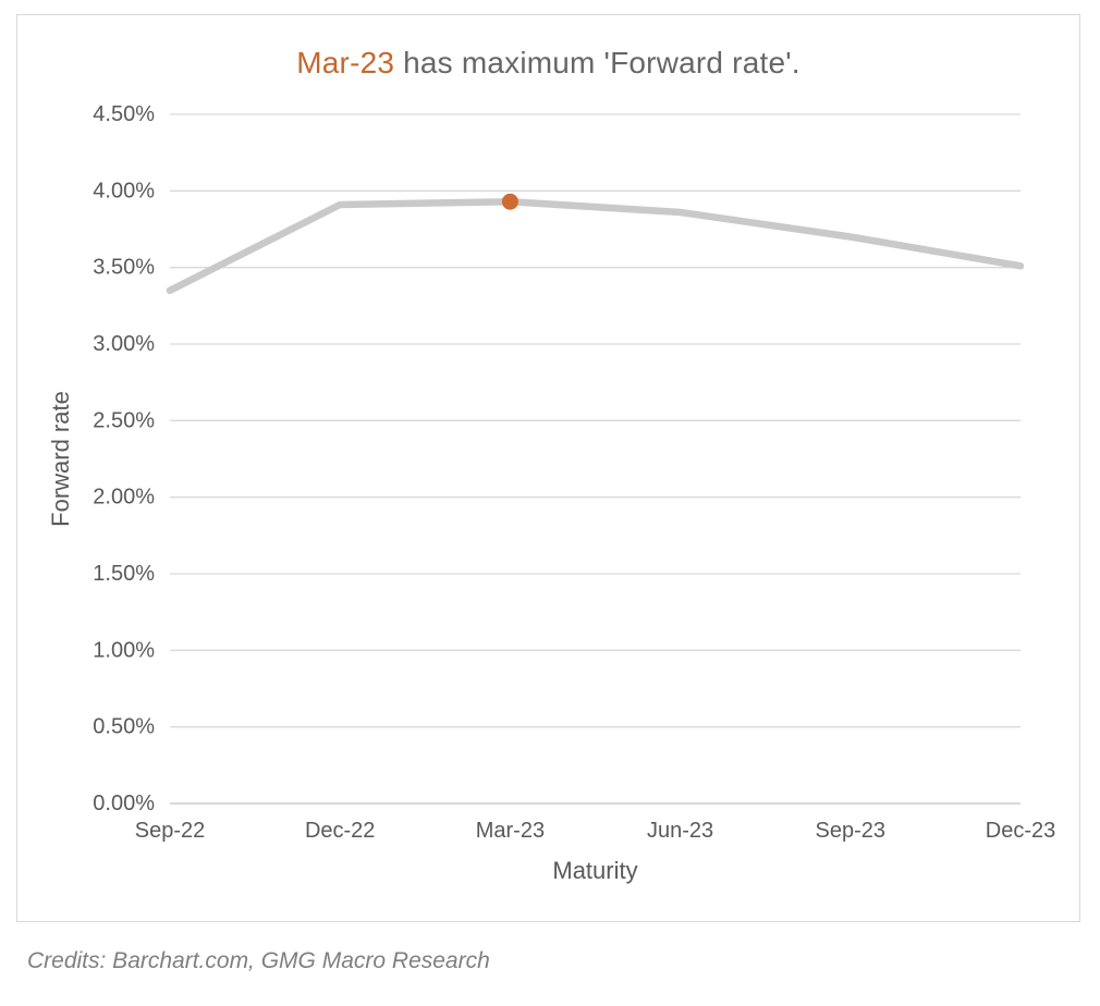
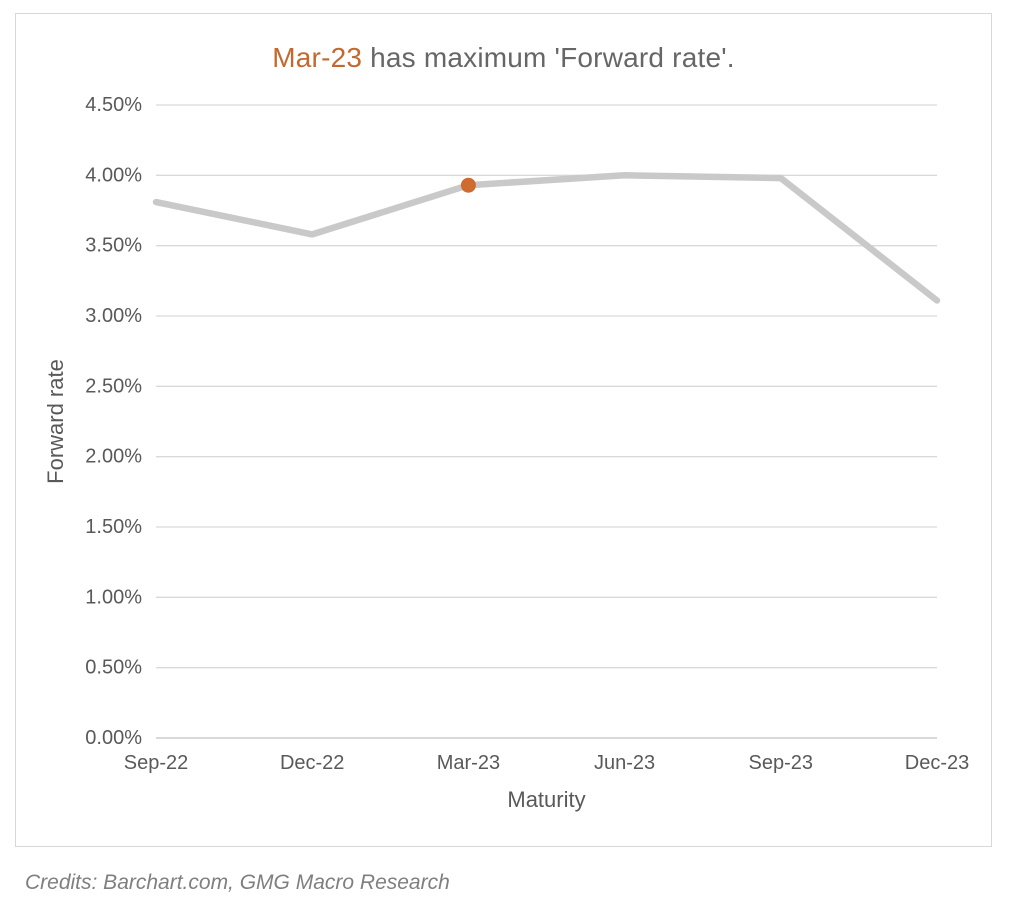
Sep-22: 3.35% -> 3.81%
Dec-22: 3.91% -> 3.58%
Jun-23: 3.86% -> 4.00%
Sep-23: 3.70% -> 3.98%
Dec-23: 3.51% -> 3.11%
